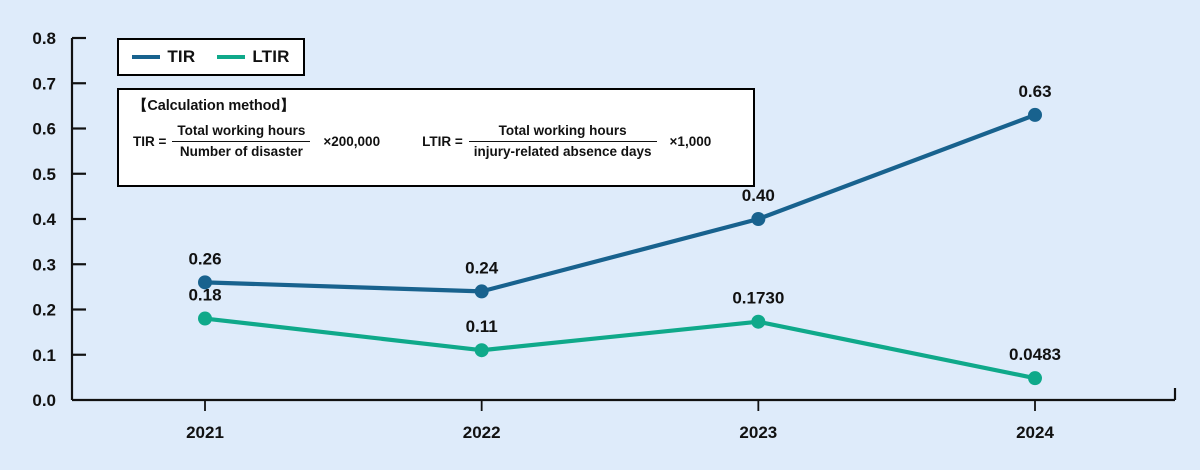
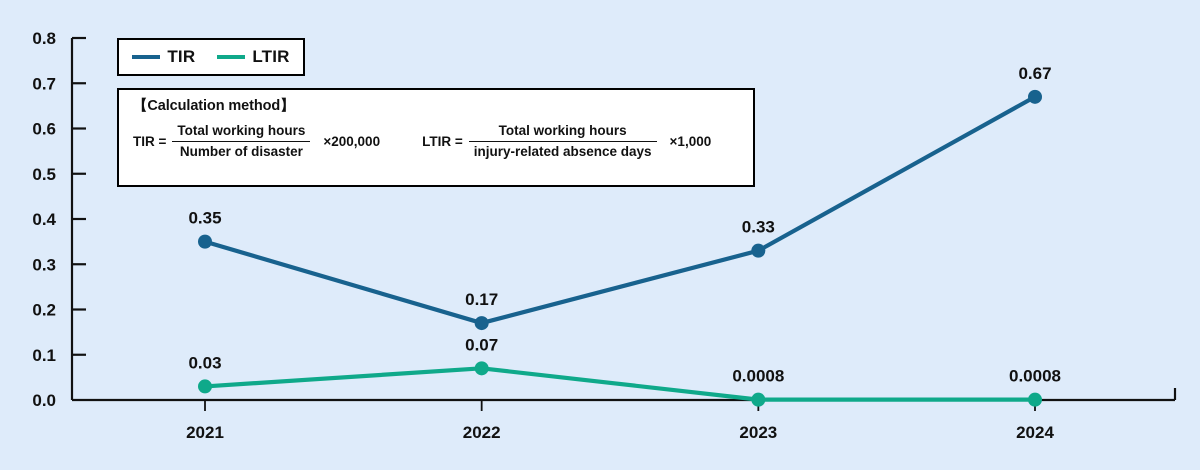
TIR/2021: 0.26 -> 0.35
LTIR/2021: 0.18 -> 0.03
TIR/2022: 0.24 -> 0.17
LTIR/2022: 0.11 -> 0.07
TIR/2023: 0.40 -> 0.33
LTIR/2023: 0.1730 -> 0.0008
TIR/2024: 0.63 -> 0.67
LTIR/2024: 0.0483 -> 0.0008
